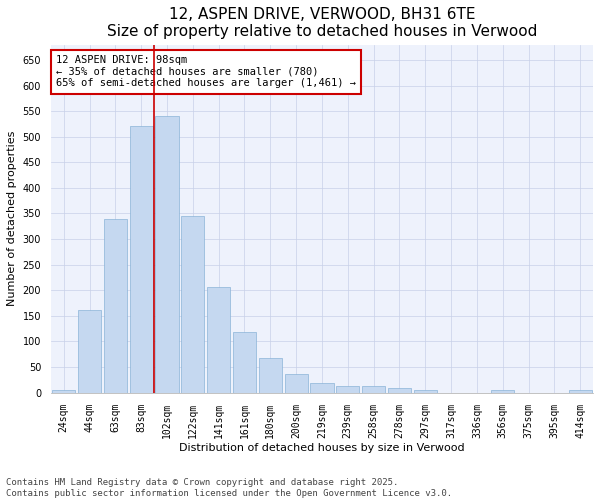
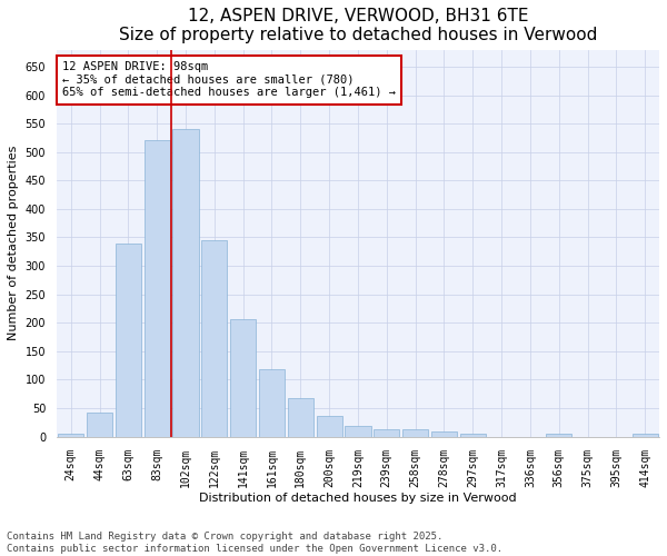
44sqm: 162 -> 42
